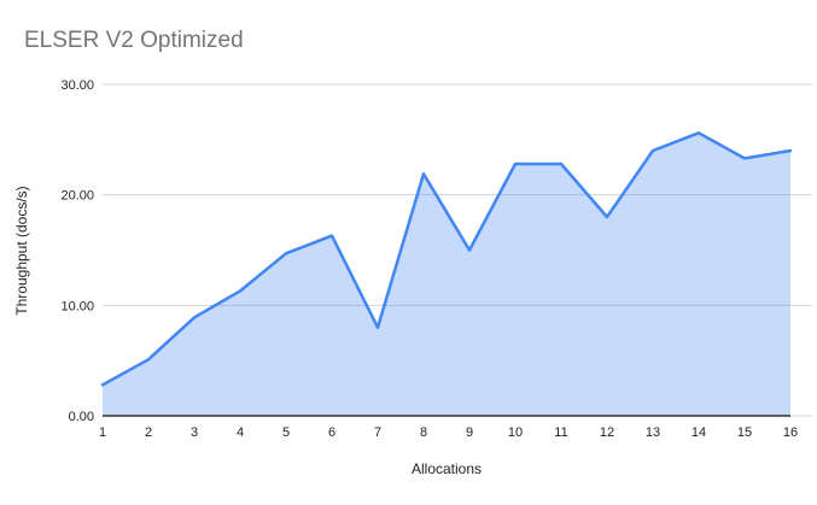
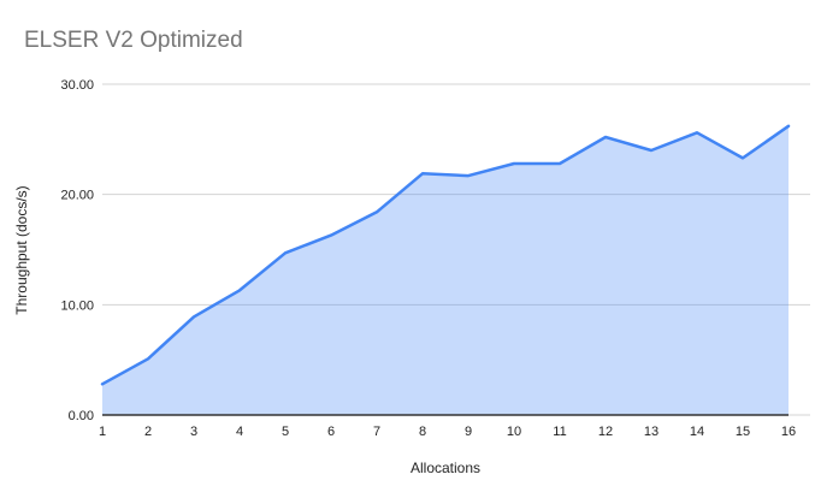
7: 8 -> 18
9: 15 -> 22
12: 18 -> 25
16: 24 -> 26
